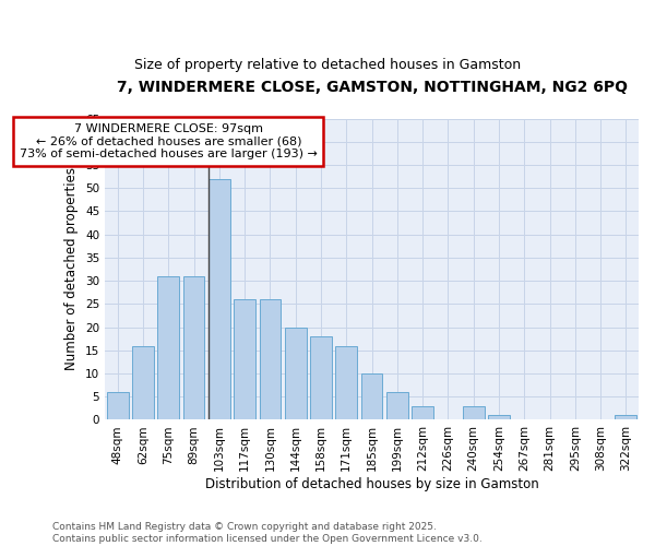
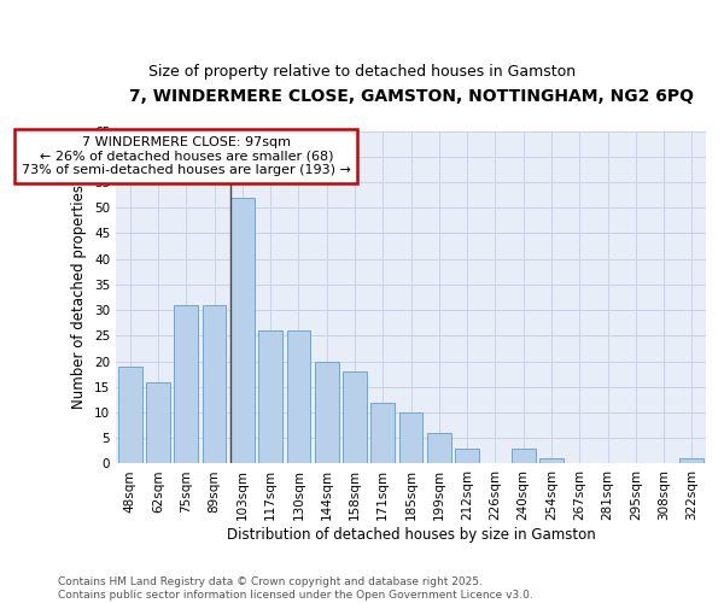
48sqm: 6 -> 19
171sqm: 16 -> 12
